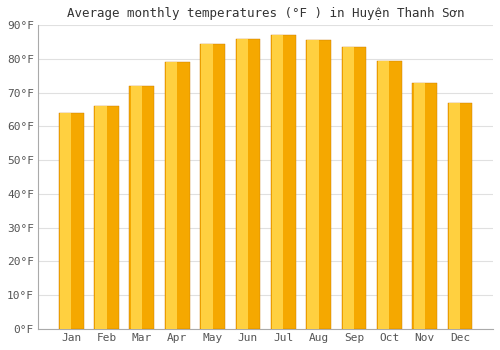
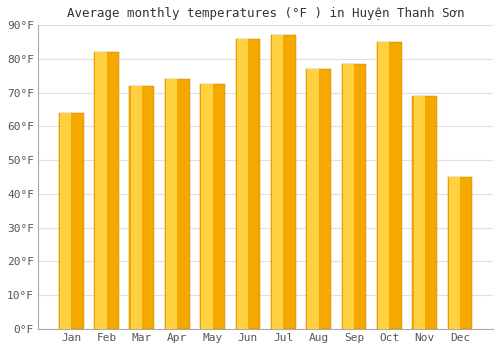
Feb: 66.0°F -> 82.0°F
Apr: 79.0°F -> 74.0°F
May: 84.5°F -> 72.5°F
Aug: 85.5°F -> 77.0°F
Sep: 83.5°F -> 78.5°F
Oct: 79.5°F -> 85.0°F
Nov: 73.0°F -> 69.0°F
Dec: 67.0°F -> 45.0°F
